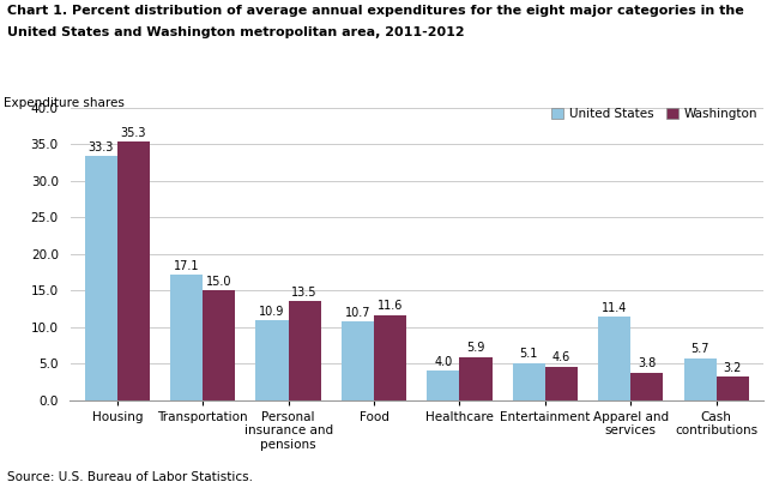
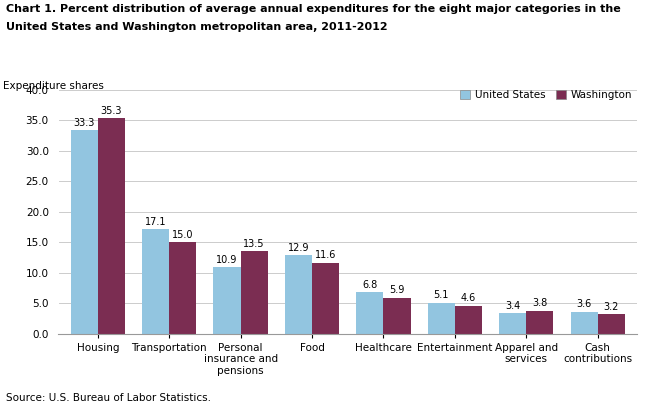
United States/Food: 10.7 -> 12.9
United States/Healthcare: 4.0 -> 6.8
United States/Apparel and services: 11.4 -> 3.4
United States/Cash contributions: 5.7 -> 3.6
